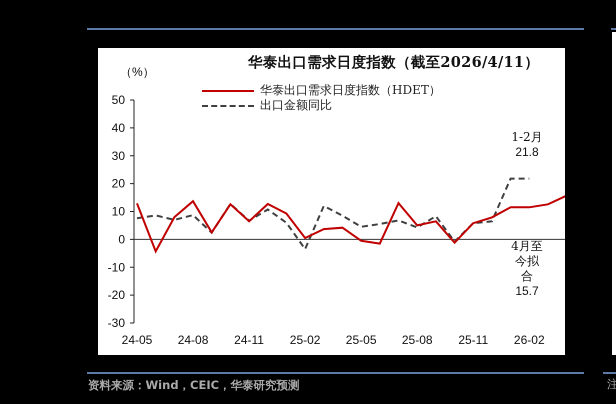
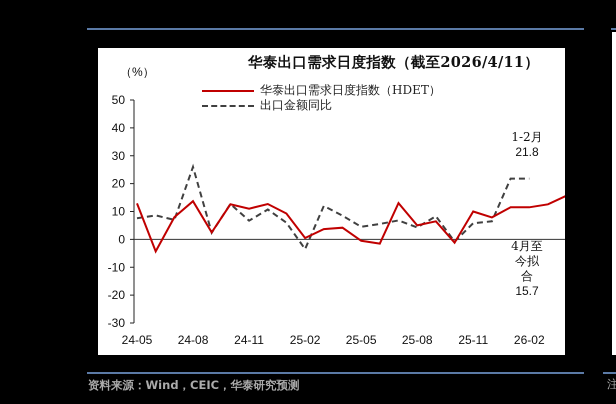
出口金额同比/24-08: 9 -> 26
华泰出口需求日度指数（HDET）/24-11: 6 -> 11
华泰出口需求日度指数（HDET）/25-11: 6 -> 10
